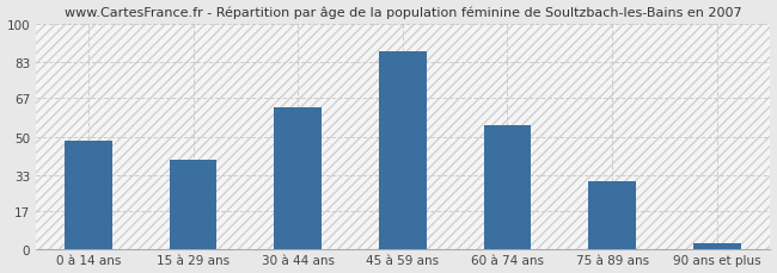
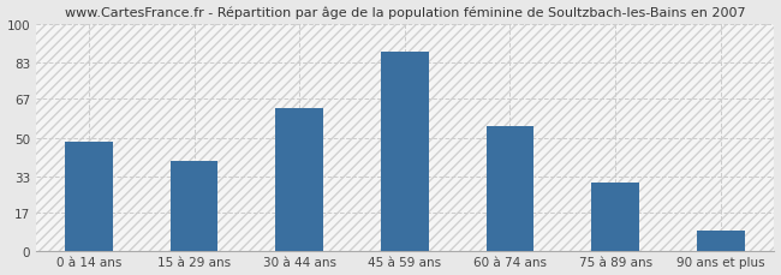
90 ans et plus: 3 -> 9
